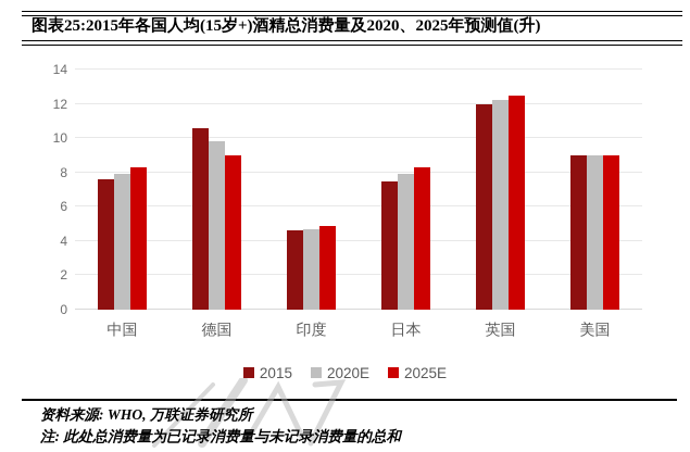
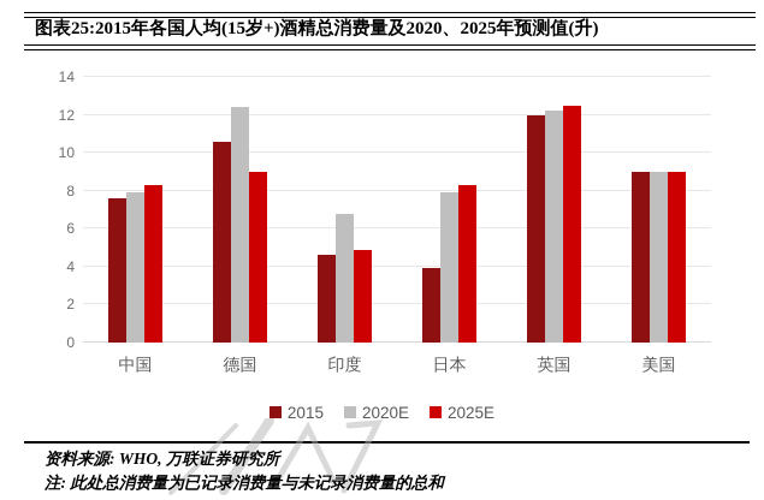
2020E/德国: 9.8 -> 12.4
2020E/印度: 4.7 -> 6.8
2015/日本: 7.5 -> 3.9
